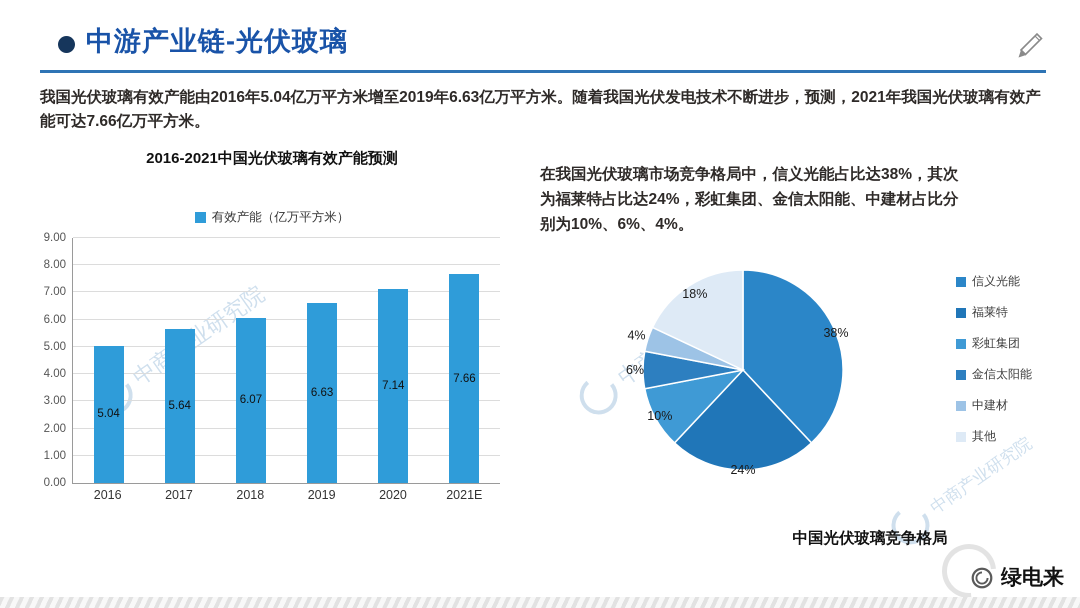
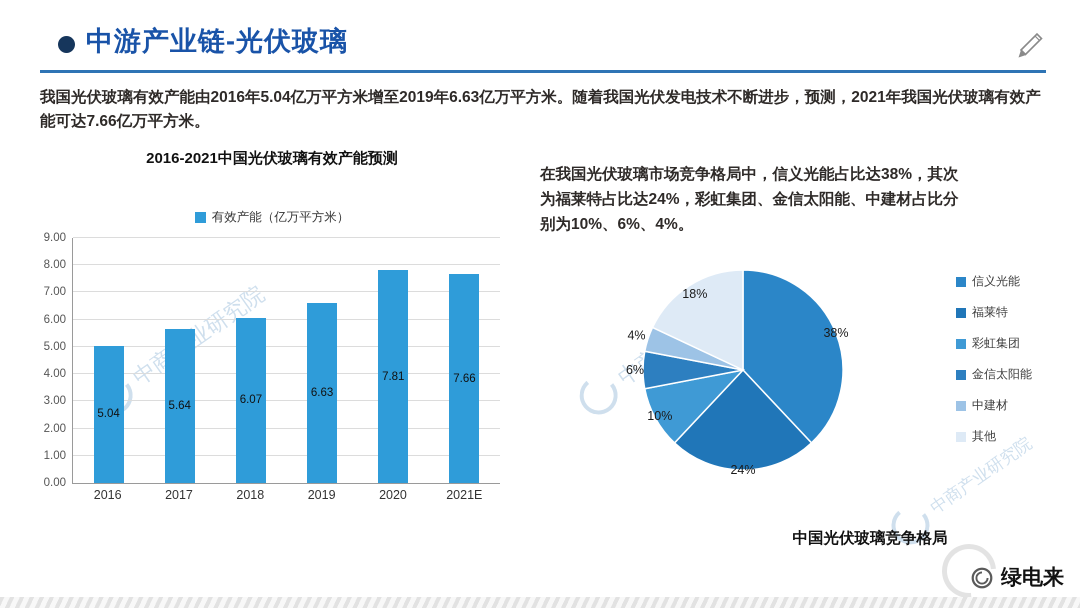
2016-2021中国光伏玻璃有效产能预测/2020: 7.14 -> 7.81
